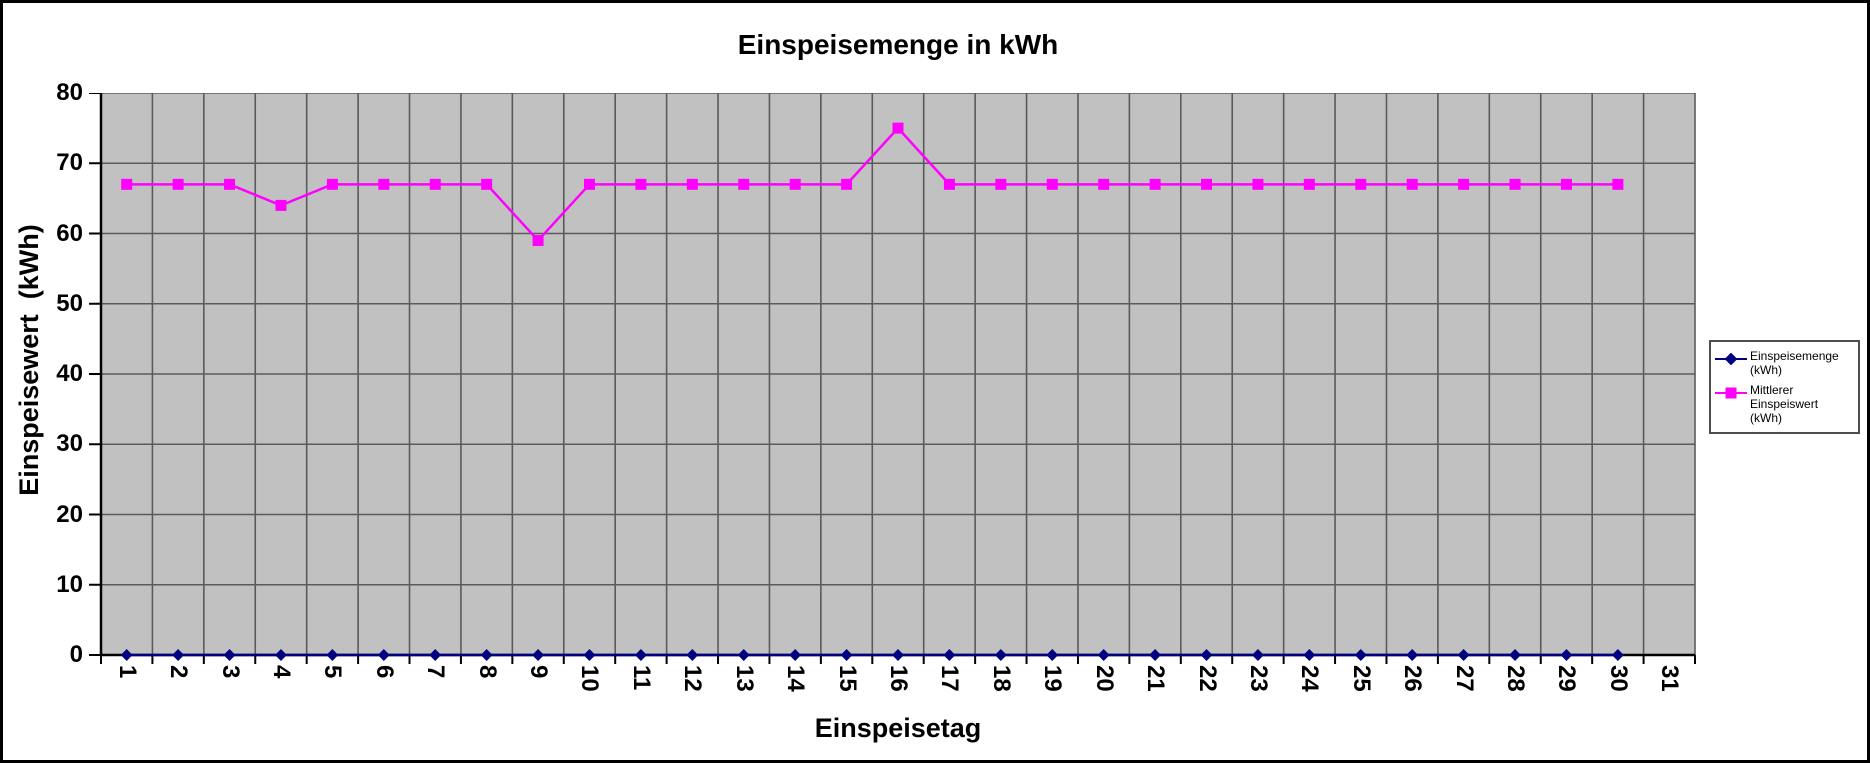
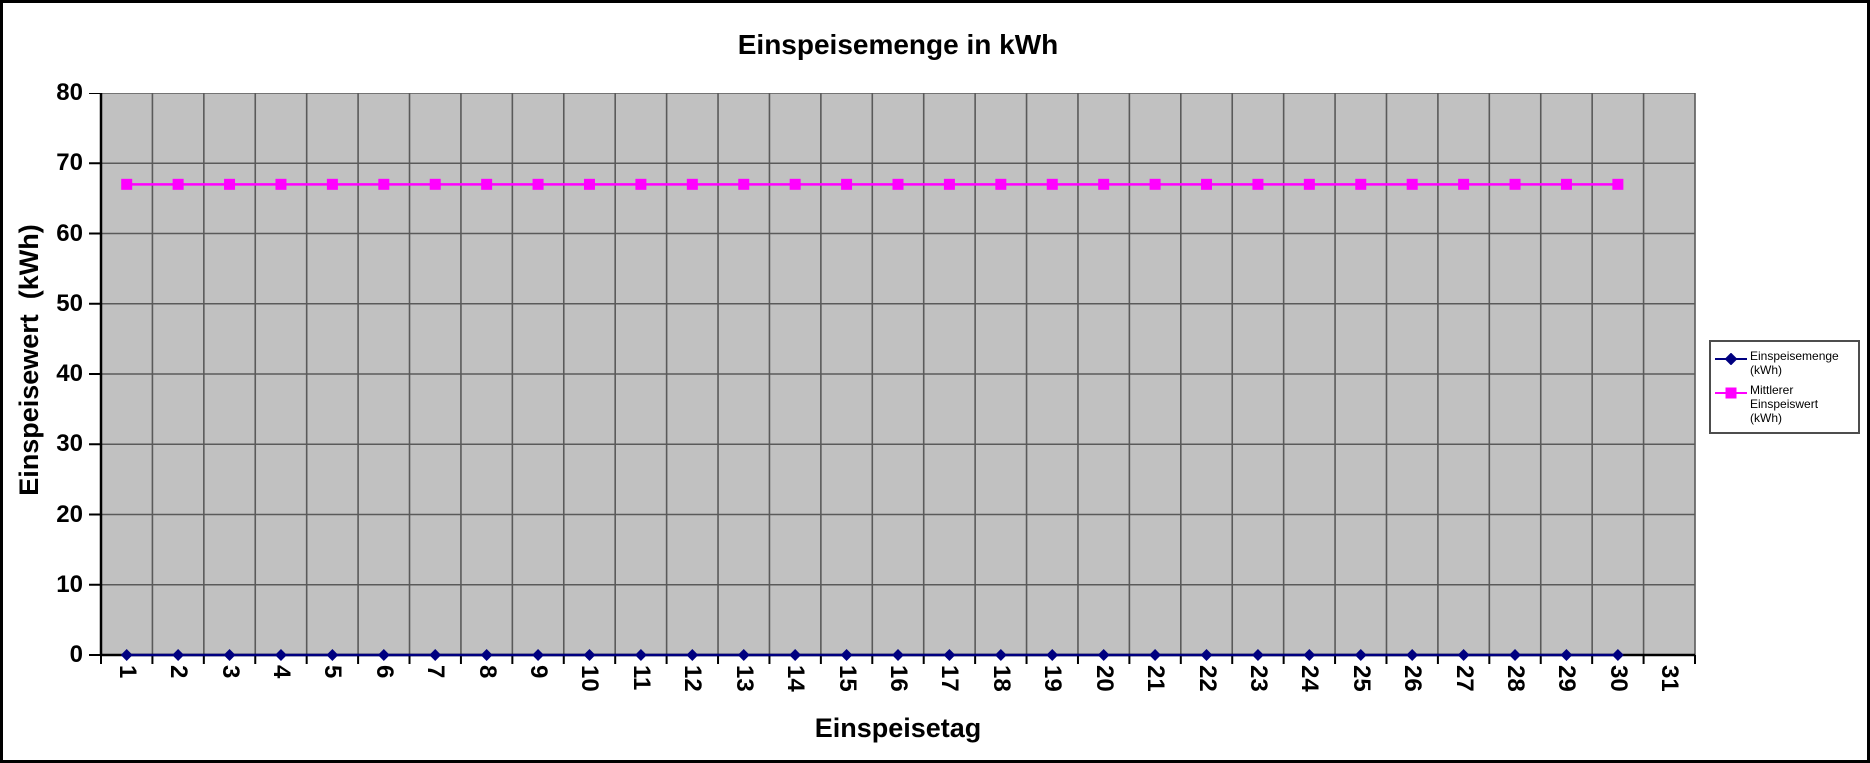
Mittlerer Einspeiswert (kWh)/4: 64 -> 67
Mittlerer Einspeiswert (kWh)/9: 59 -> 67
Mittlerer Einspeiswert (kWh)/16: 75 -> 67
